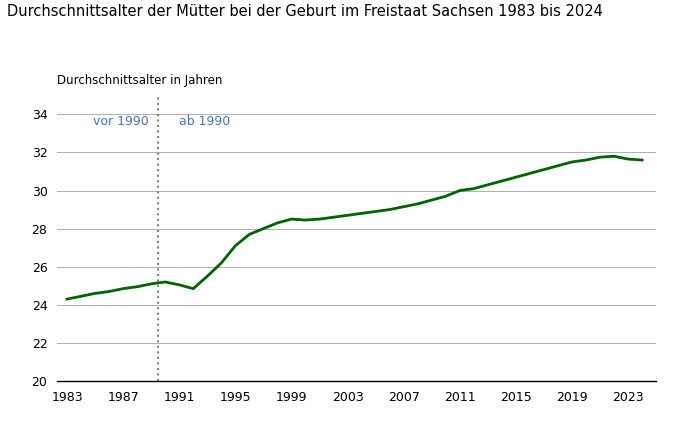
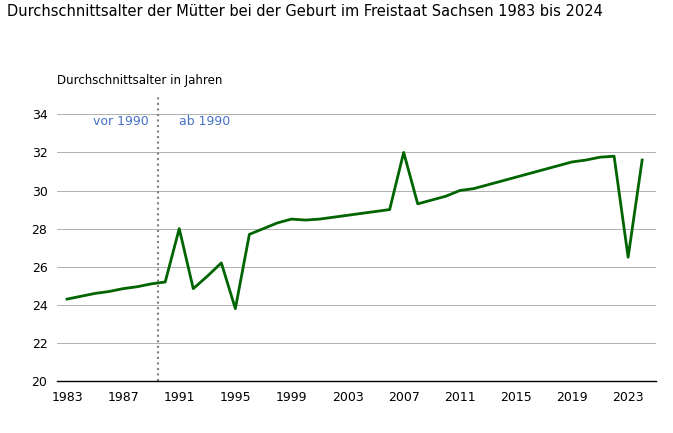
1991: 25.1 -> 28.0
1995: 27.1 -> 23.8
2007: 29.1 -> 32.0
2023: 31.6 -> 26.5
